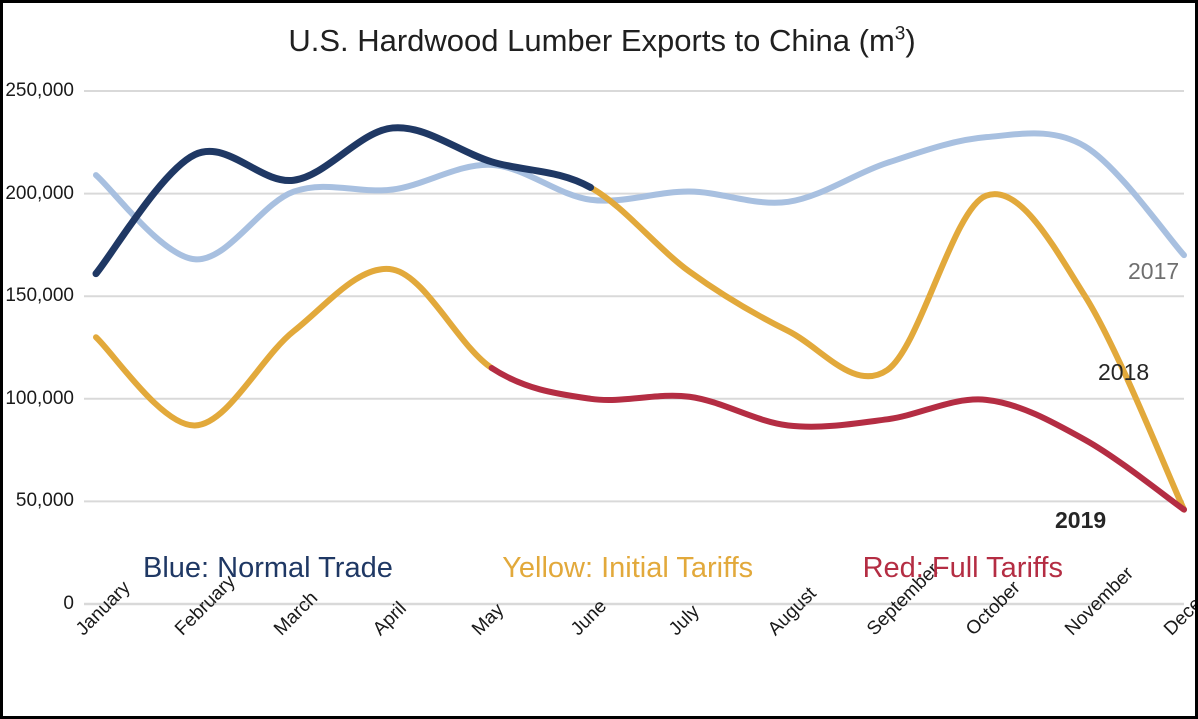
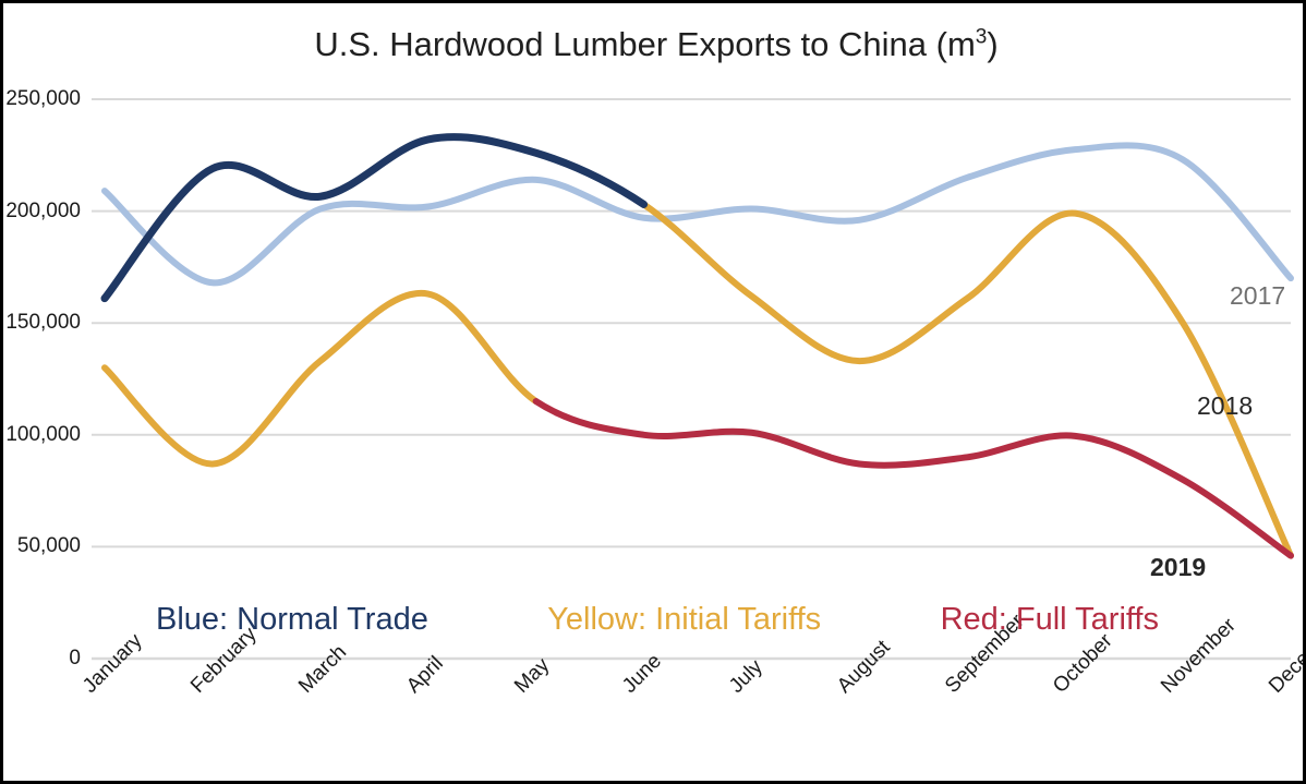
2018/May: 216000 -> 226000
2018/September: 114000 -> 161000
